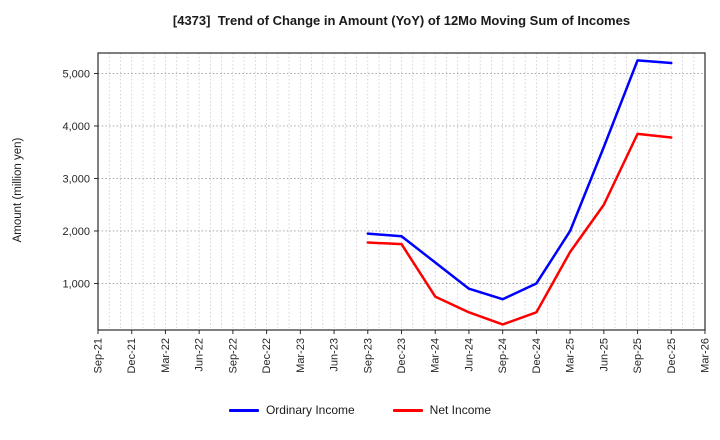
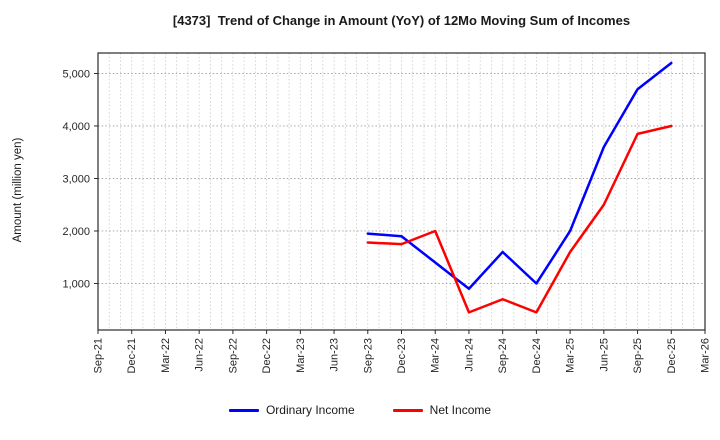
Net Income/Mar-24: 800 -> 2000
Ordinary Income/Sep-24: 700 -> 1600
Net Income/Sep-24: 200 -> 700
Ordinary Income/Sep-25: 5200 -> 4700
Net Income/Dec-25: 3800 -> 4000
